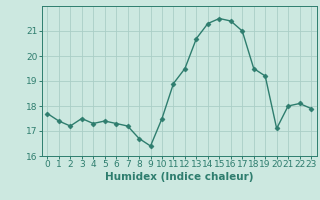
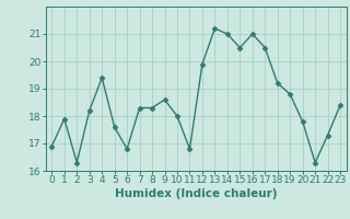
0: 17.7 -> 16.9
1: 17.4 -> 17.9
2: 17.2 -> 16.3
3: 17.5 -> 18.2
4: 17.3 -> 19.4
5: 17.4 -> 17.6
6: 17.3 -> 16.8
7: 17.2 -> 18.3
8: 16.7 -> 18.3
9: 16.4 -> 18.6
10: 17.5 -> 18.0
11: 18.9 -> 16.8
12: 19.5 -> 19.9
13: 20.7 -> 21.2
14: 21.3 -> 21.0
15: 21.5 -> 20.5
16: 21.4 -> 21.0
17: 21.0 -> 20.5
18: 19.5 -> 19.2
19: 19.2 -> 18.8
20: 17.1 -> 17.8
21: 18.0 -> 16.3
22: 18.1 -> 17.3
23: 17.9 -> 18.4
